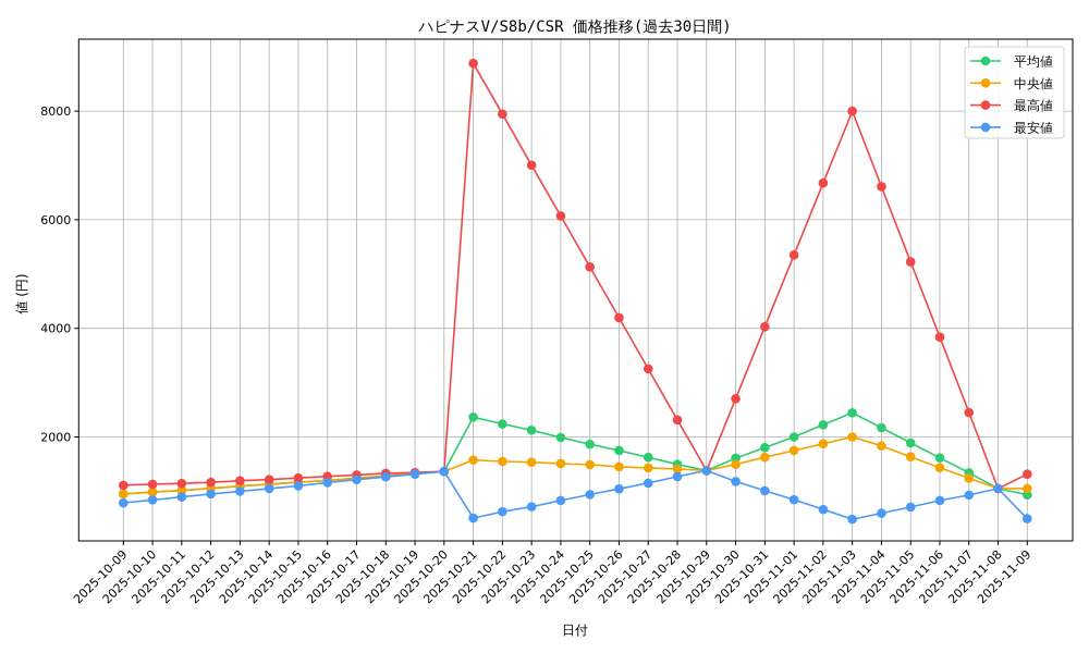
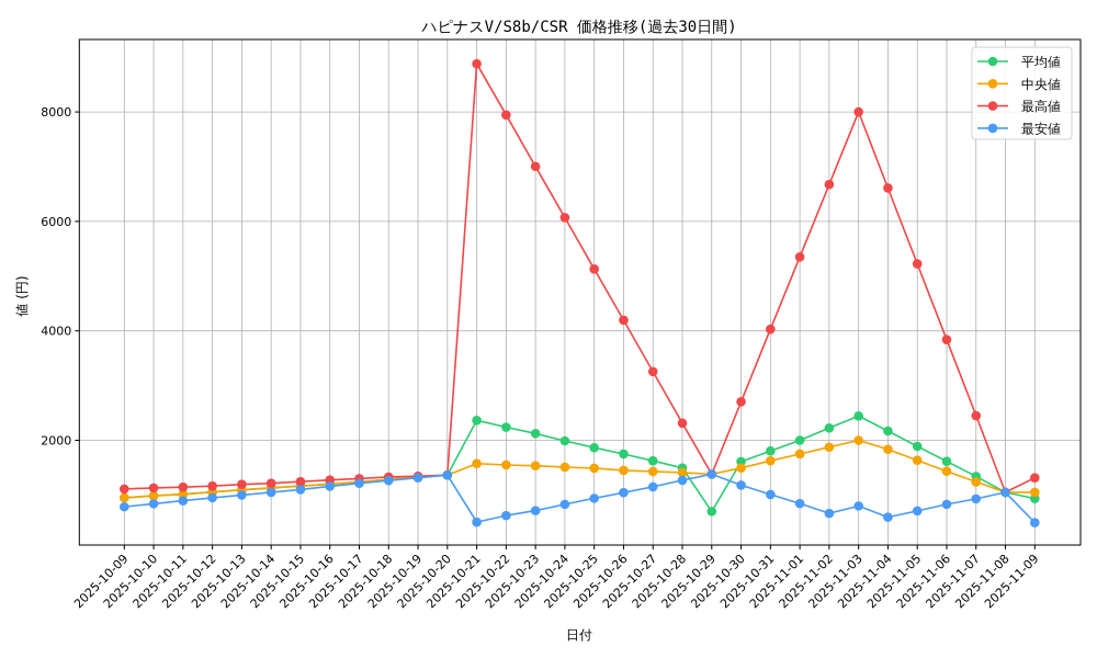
平均値/2025-10-29: 1400 -> 700
最安値/2025-11-03: 500 -> 800
